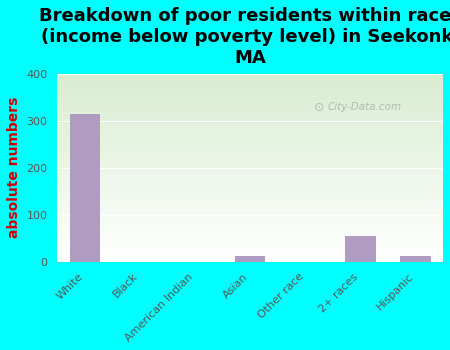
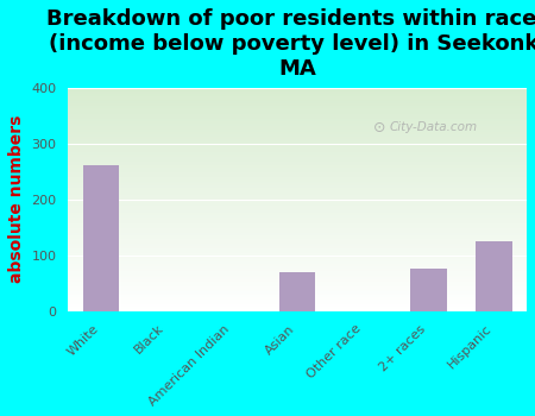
White: 315 -> 260
Asian: 13 -> 70
2+ races: 55 -> 75
Hispanic: 13 -> 125
